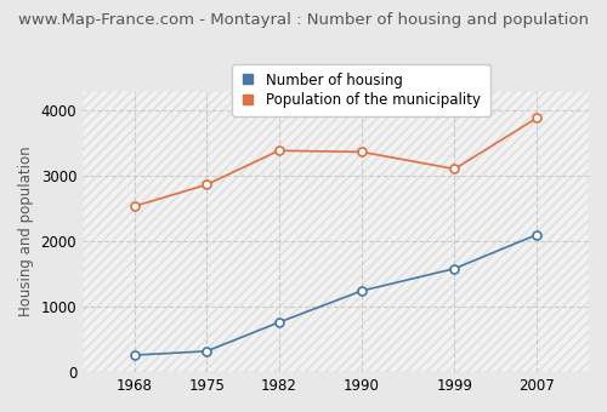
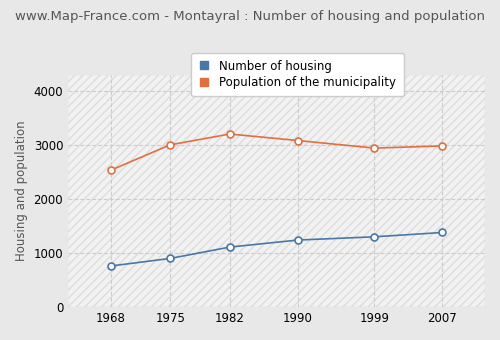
Number of housing/1968: 260 -> 760
Number of housing/1975: 320 -> 900
Population of the municipality/1975: 2860 -> 3000
Number of housing/1982: 760 -> 1110
Population of the municipality/1982: 3380 -> 3200
Population of the municipality/1990: 3360 -> 3080
Number of housing/1999: 1580 -> 1300
Population of the municipality/1999: 3100 -> 2940
Number of housing/2007: 2100 -> 1380
Population of the municipality/2007: 3880 -> 2980
